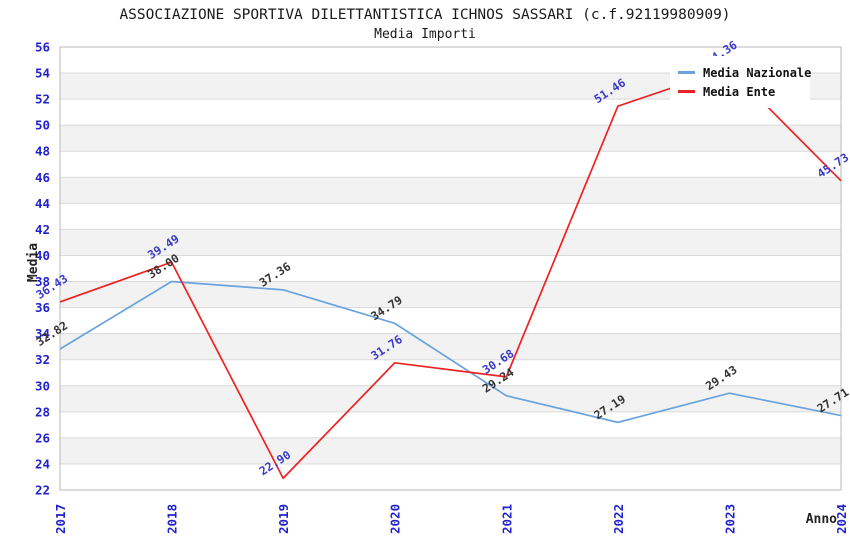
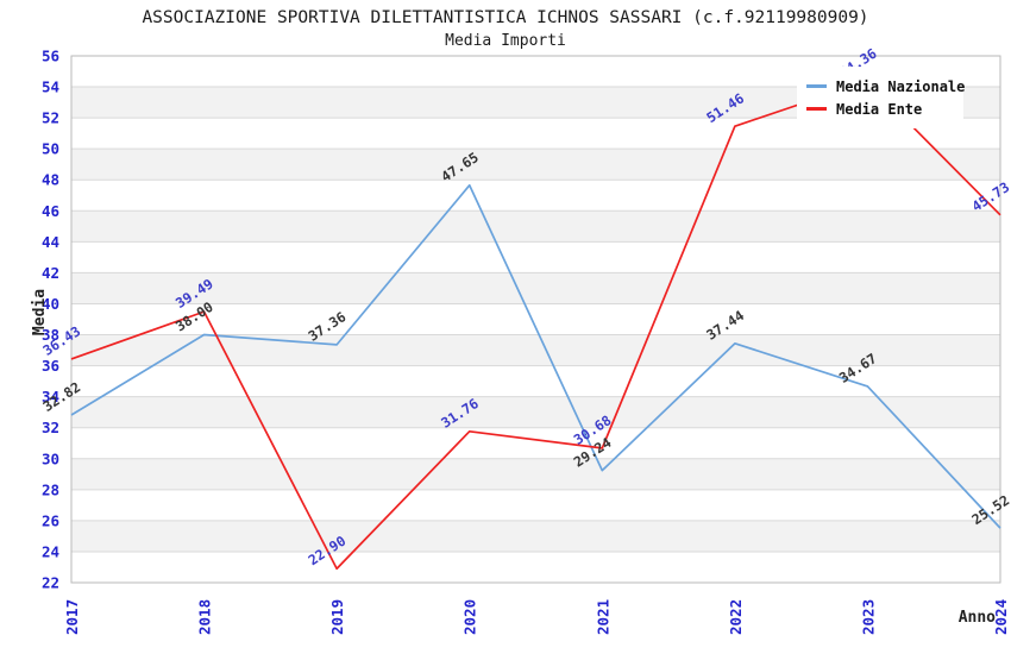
Media Nazionale/2020: 34.79 -> 47.65
Media Nazionale/2022: 27.19 -> 37.44
Media Nazionale/2023: 29.43 -> 34.67
Media Nazionale/2024: 27.71 -> 25.52
